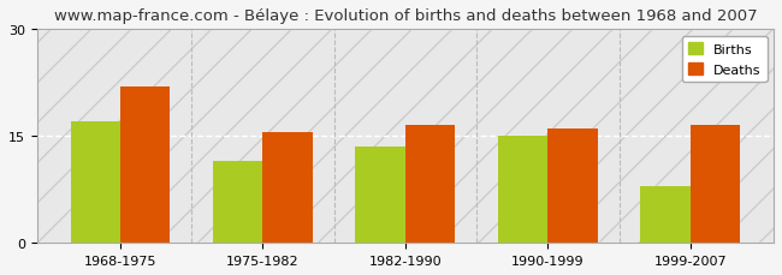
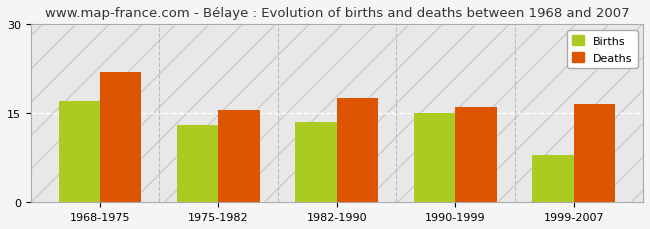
Births/1975-1982: 11.5 -> 13.0
Deaths/1982-1990: 16.5 -> 17.6
